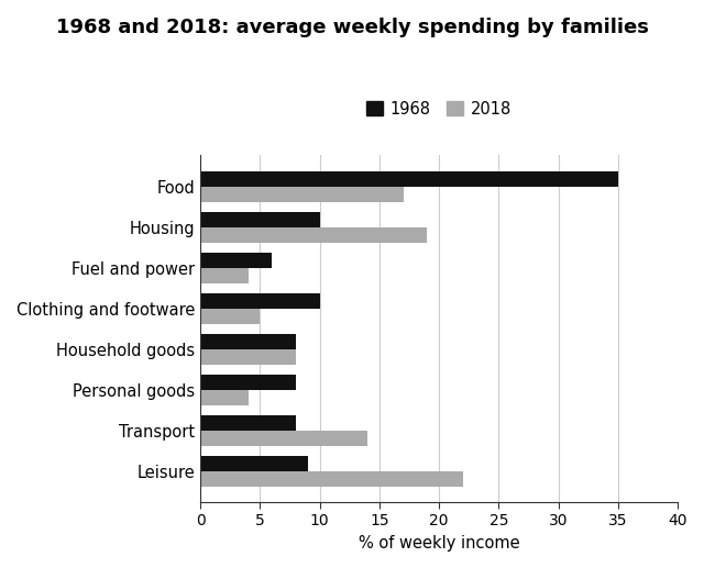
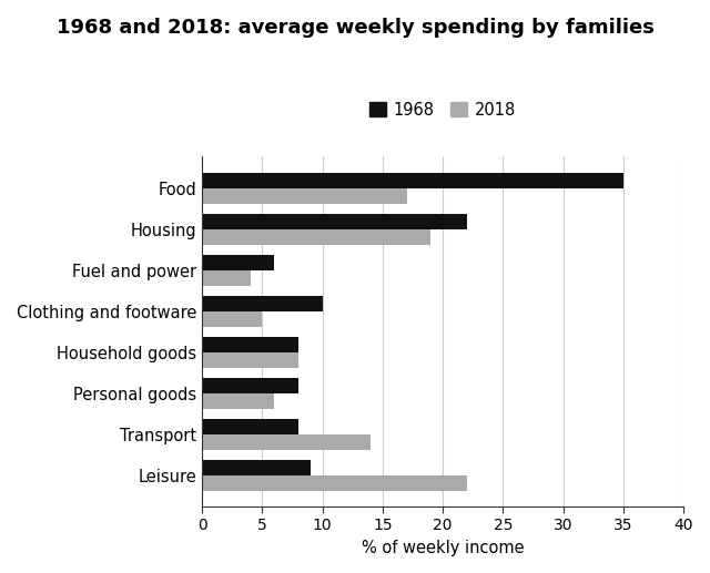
1968/Housing: 10 -> 22
2018/Personal goods: 4 -> 6
